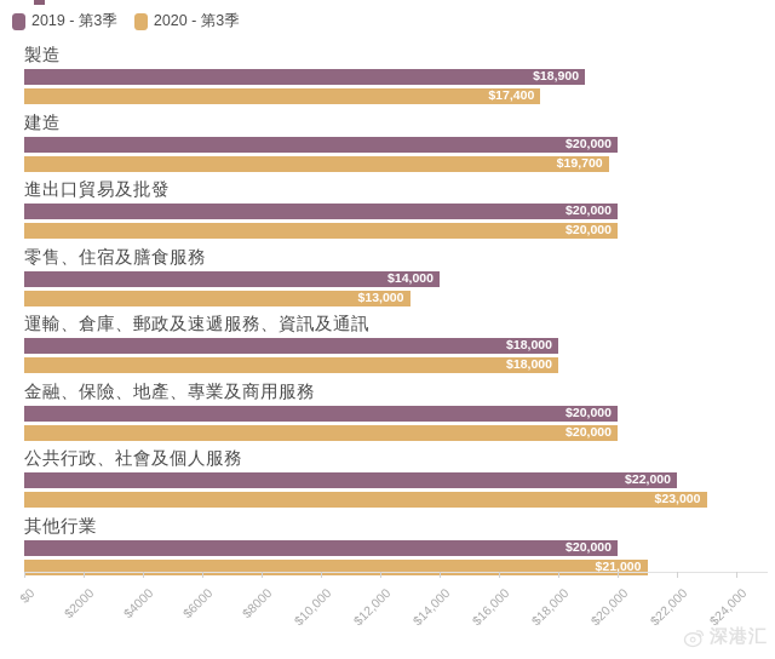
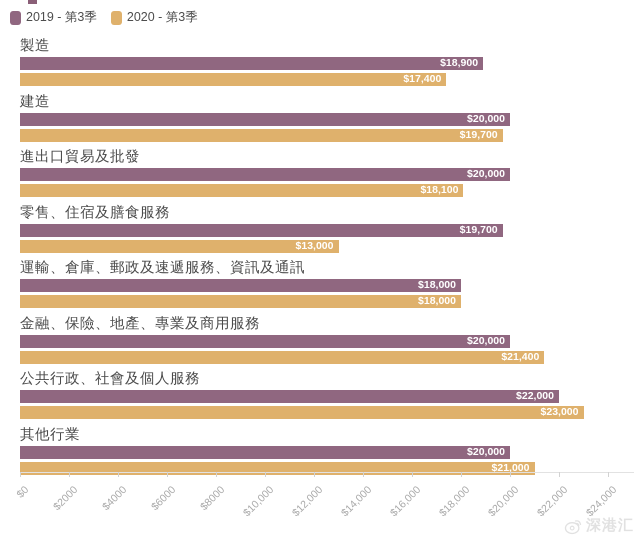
2020 - 第3季/進出口貿易及批發: $20,000 -> $18,100
2019 - 第3季/零售、住宿及膳食服務: $14,000 -> $19,700
2020 - 第3季/金融、保險、地產、專業及商用服務: $20,000 -> $21,400
